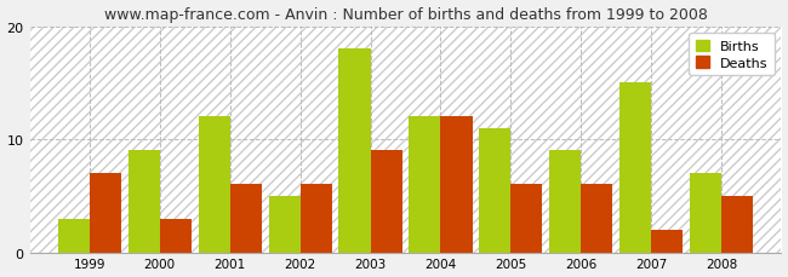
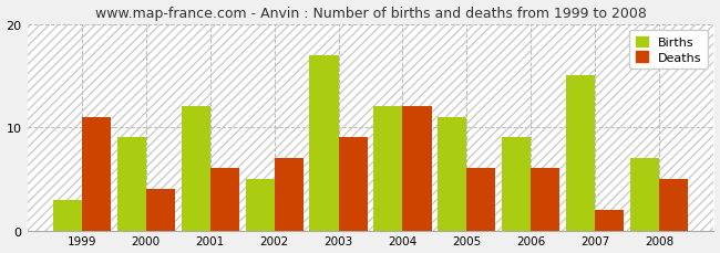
Deaths/1999: 7 -> 11
Deaths/2000: 3 -> 4
Deaths/2002: 6 -> 7
Births/2003: 18 -> 17
